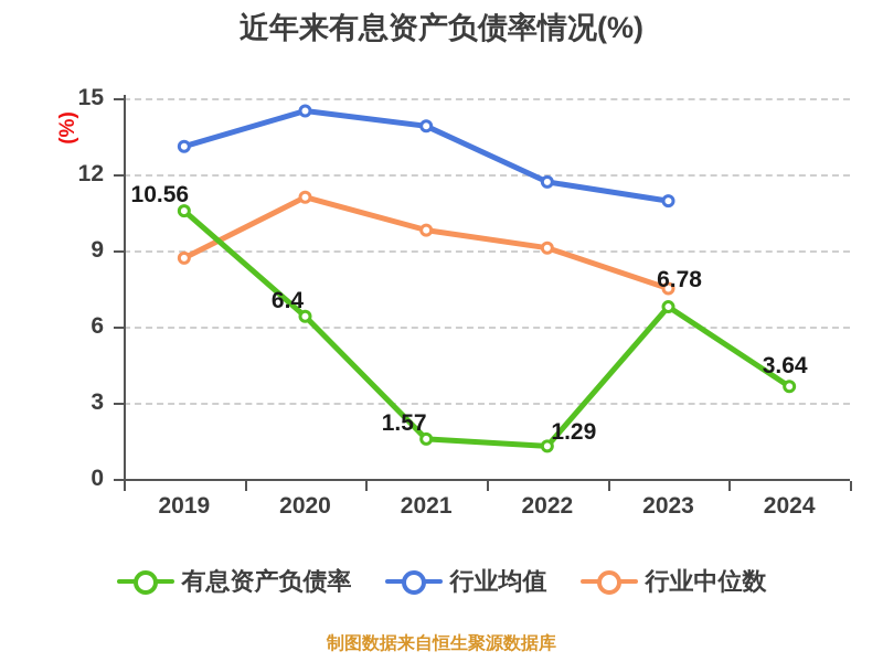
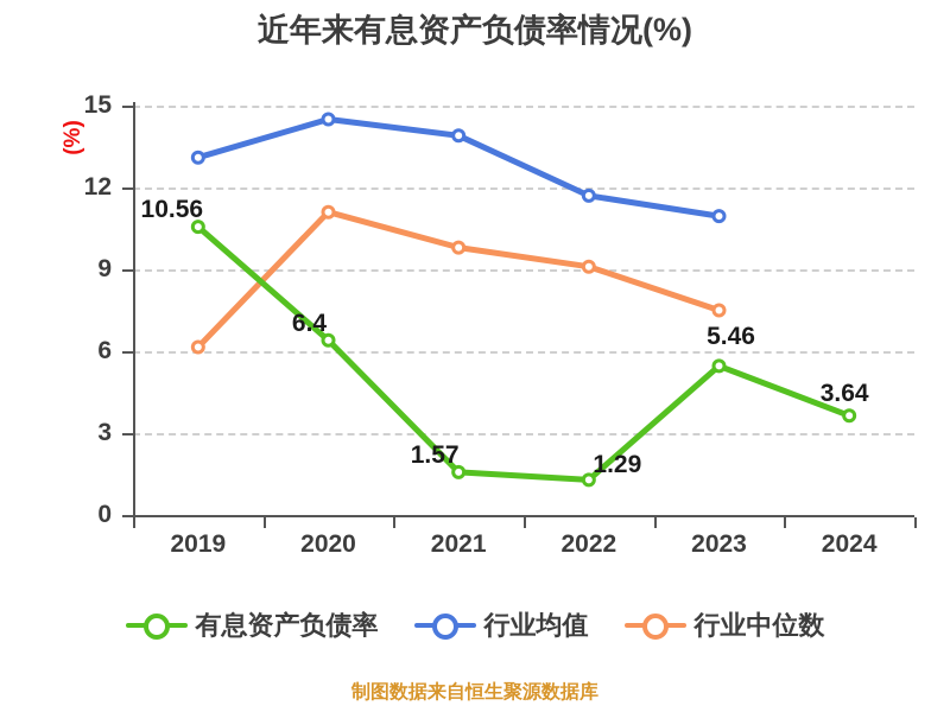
行业中位数/2019: 8.7 -> 6.2
有息资产负债率/2023: 6.78 -> 5.46
